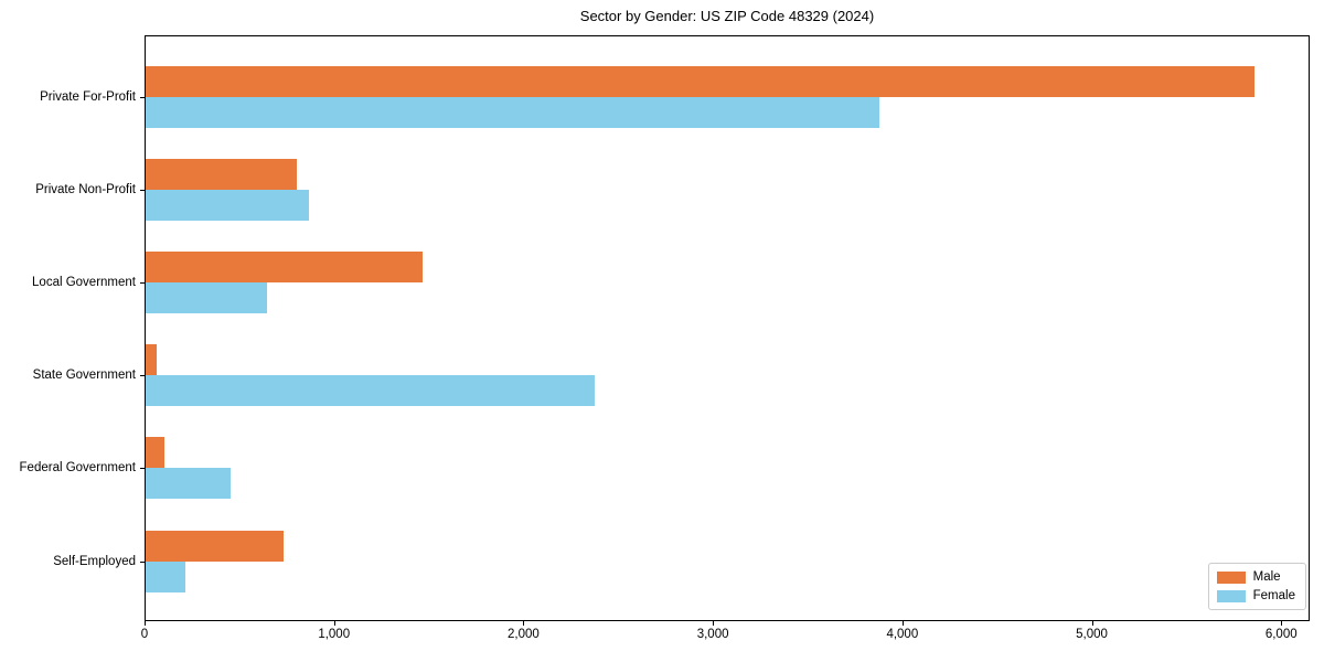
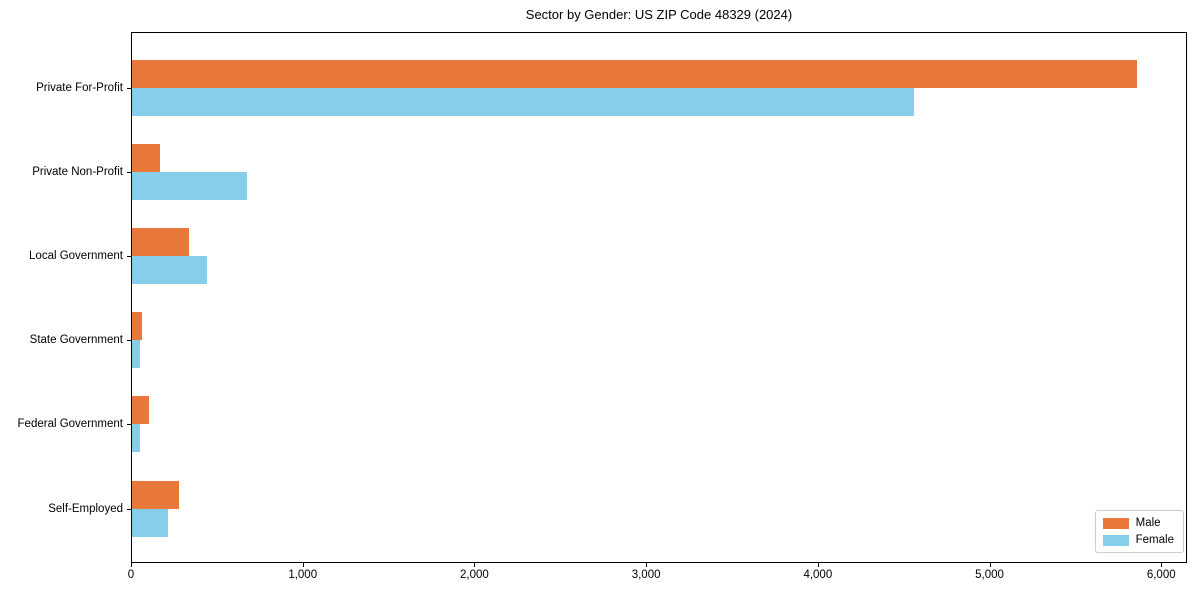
Female/Private For-Profit: 3870 -> 4560
Male/Private Non-Profit: 800 -> 160
Female/Private Non-Profit: 860 -> 670
Male/Local Government: 1460 -> 330
Female/Local Government: 640 -> 440
Female/State Government: 2370 -> 50
Female/Federal Government: 450 -> 50
Male/Self-Employed: 730 -> 280
